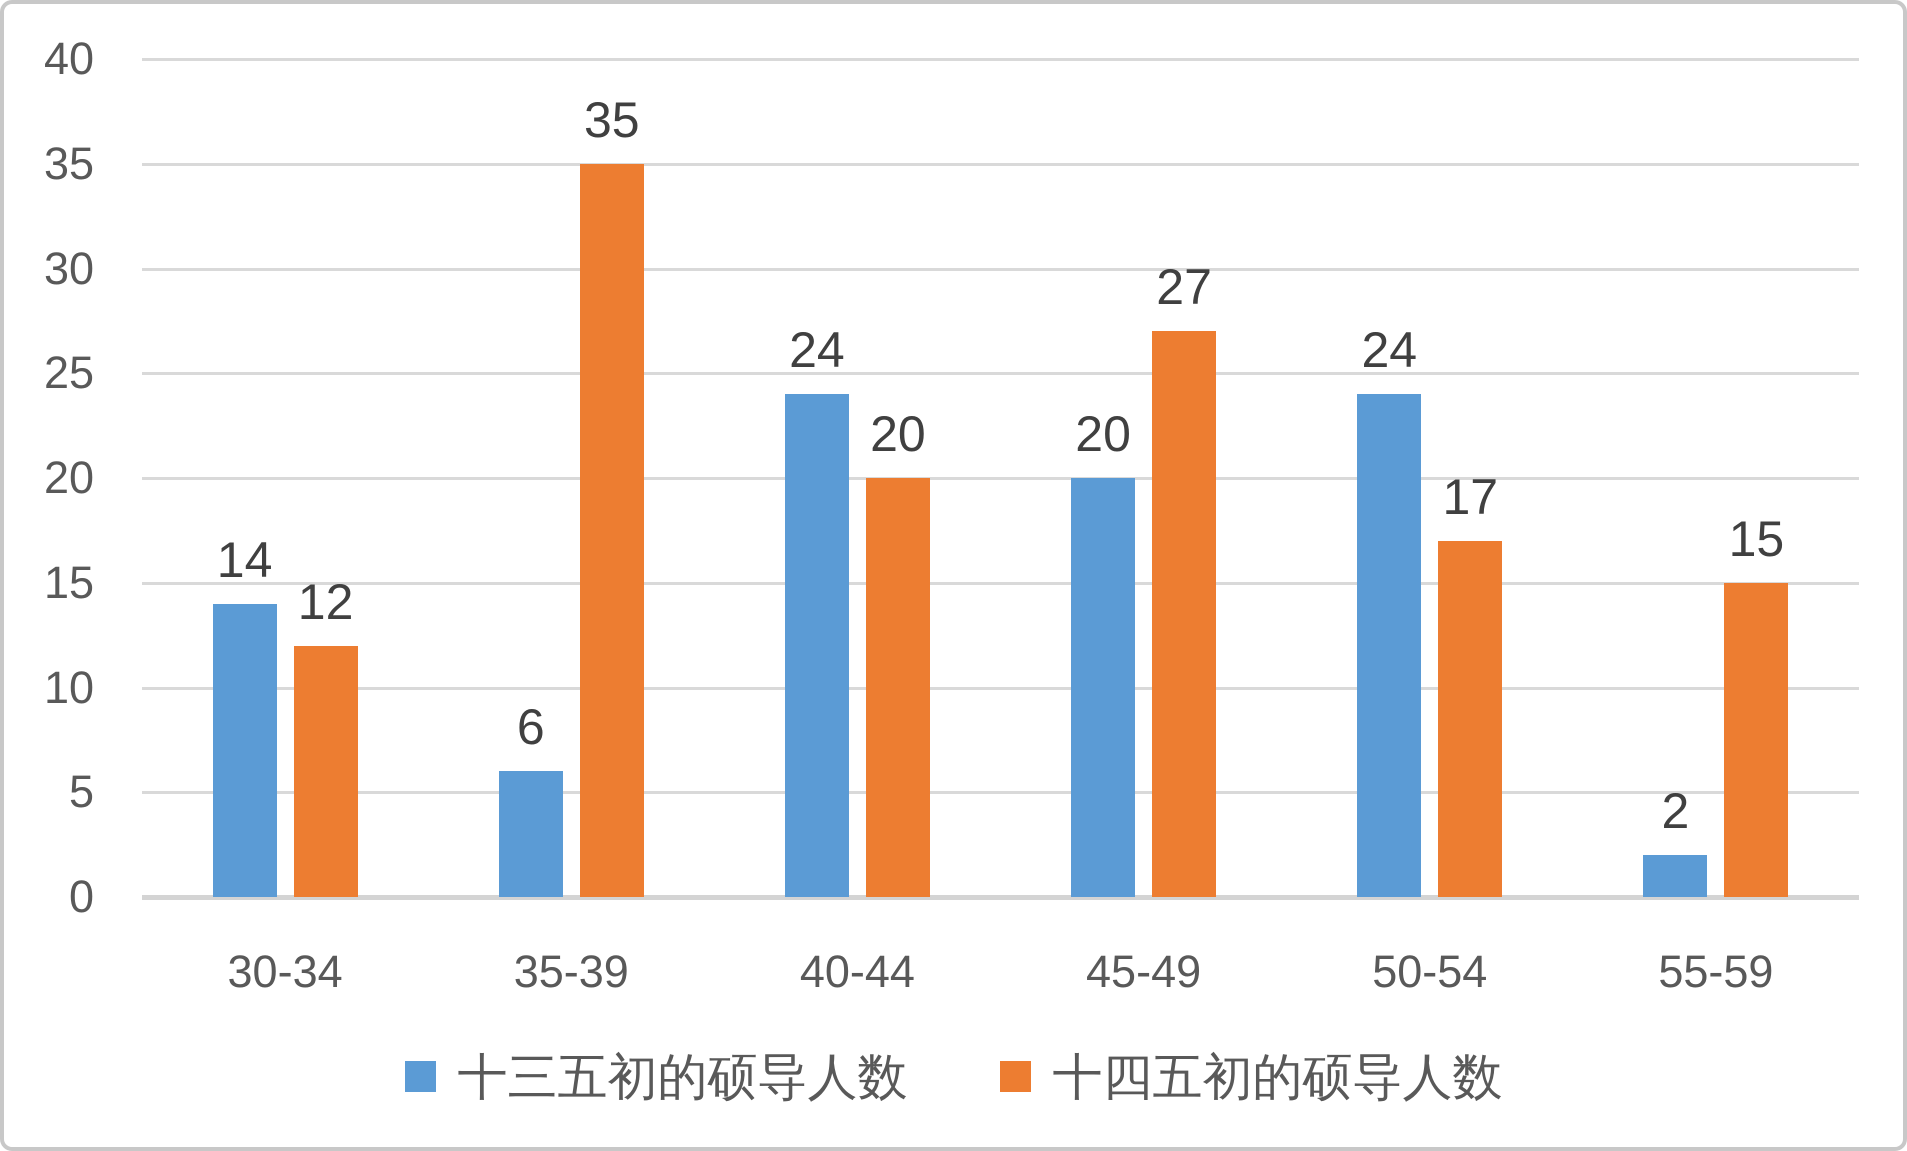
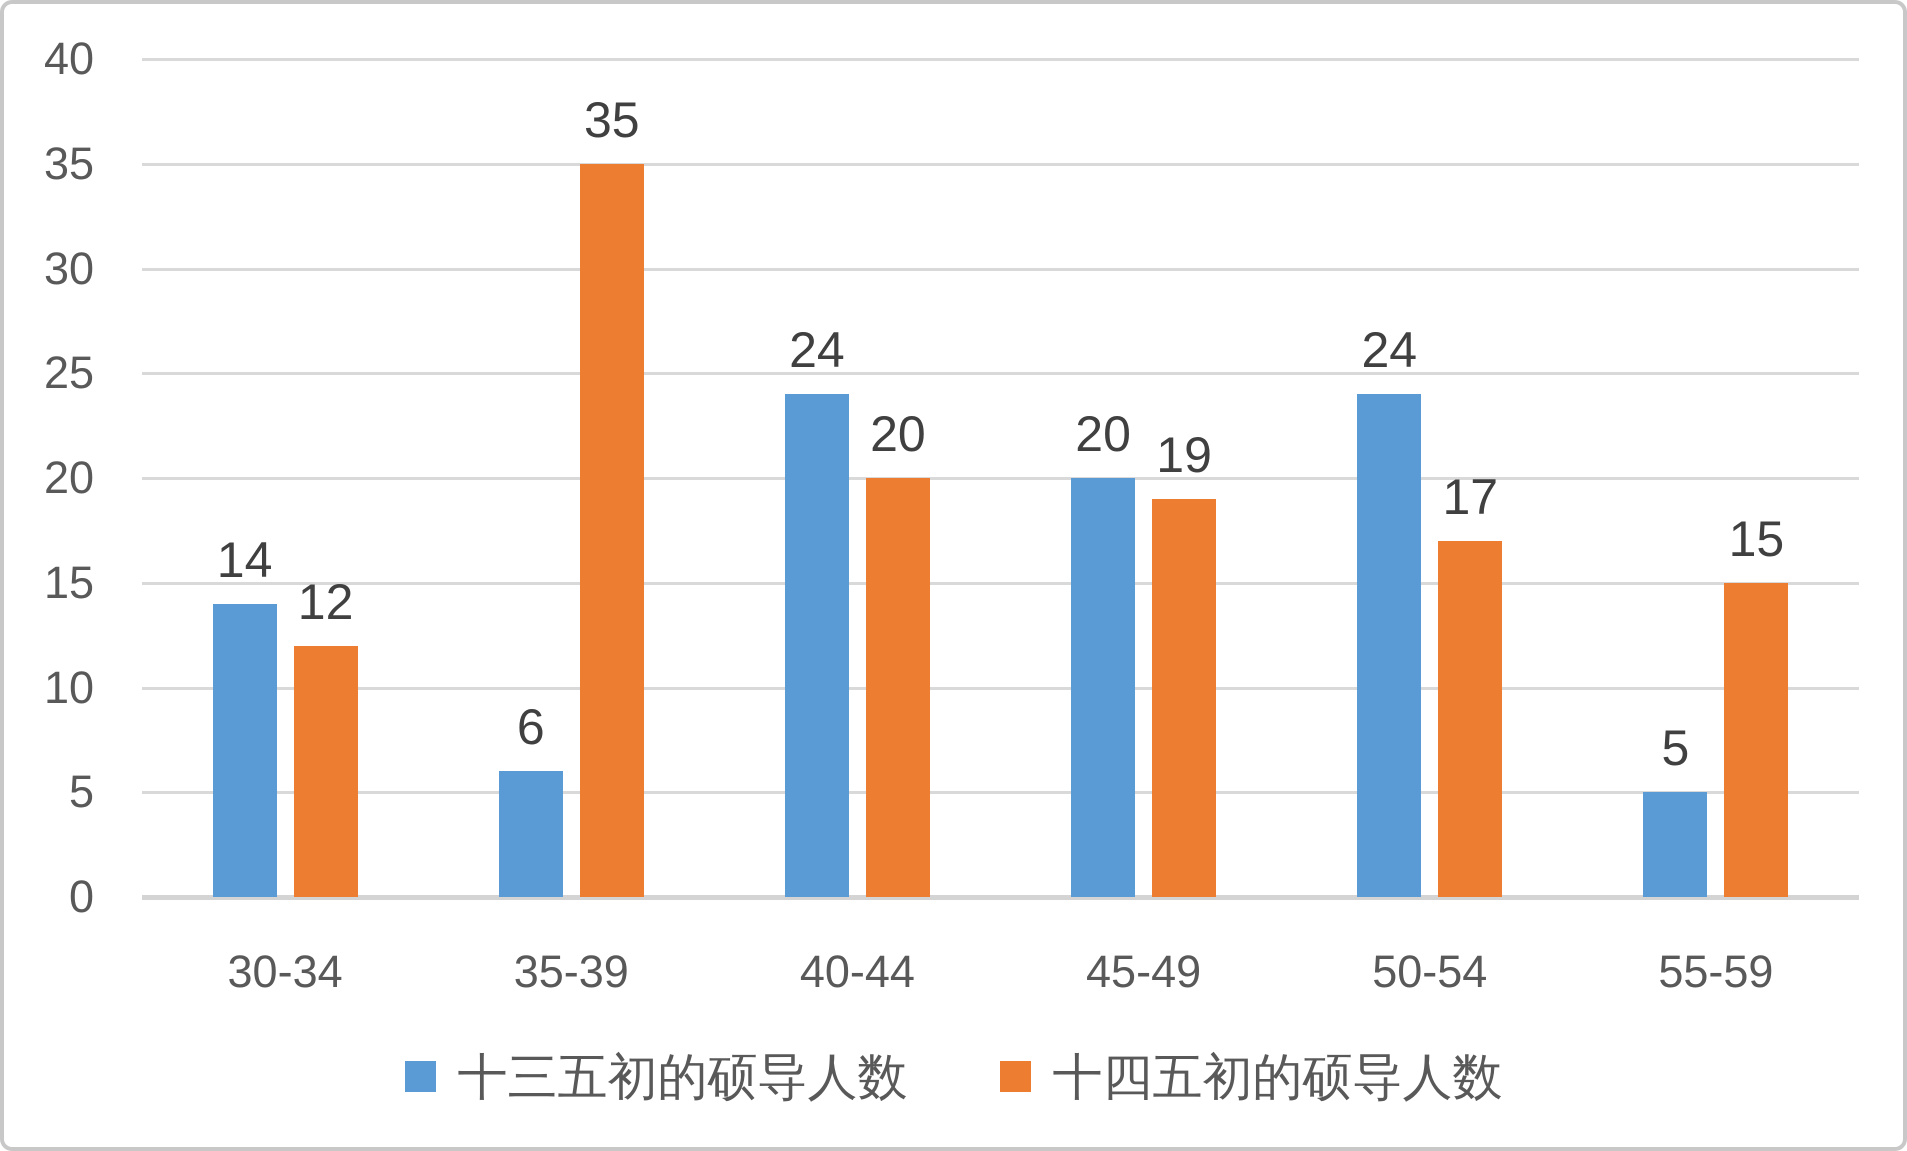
十四五初的硕导人数/45-49: 27 -> 19
十三五初的硕导人数/55-59: 2 -> 5
